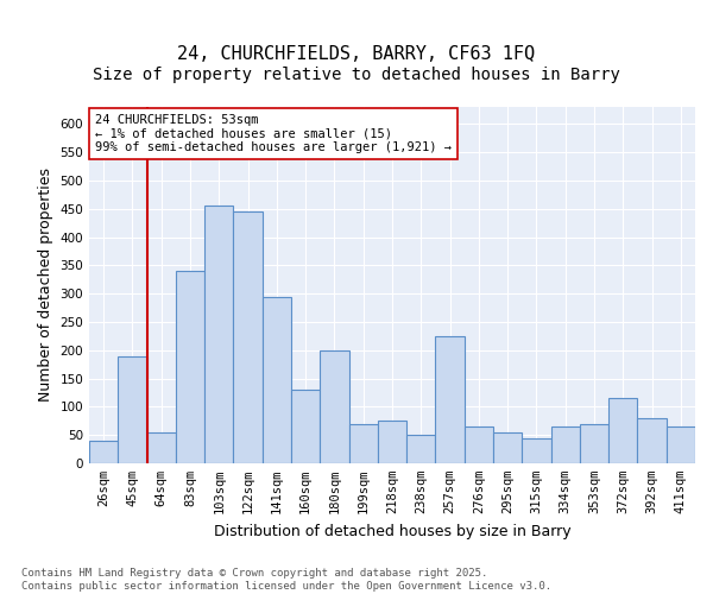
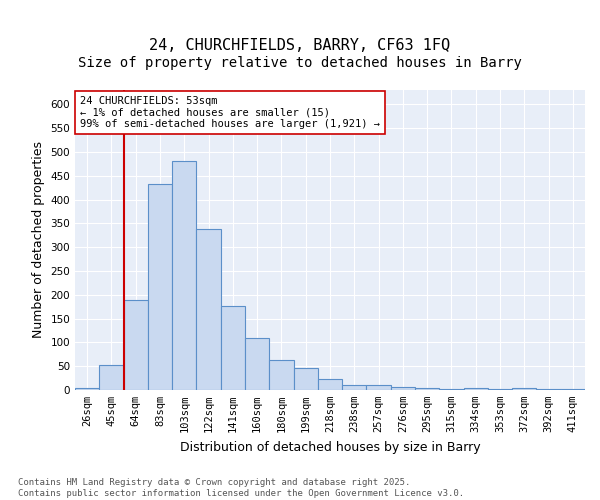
26sqm: 40 -> 5
45sqm: 190 -> 52
64sqm: 55 -> 190
83sqm: 340 -> 433
103sqm: 455 -> 480
122sqm: 445 -> 338
141sqm: 295 -> 177
160sqm: 130 -> 110
180sqm: 200 -> 62
199sqm: 70 -> 46
218sqm: 75 -> 23
238sqm: 50 -> 10
257sqm: 225 -> 10
276sqm: 65 -> 7
295sqm: 55 -> 5
315sqm: 45 -> 3
334sqm: 65 -> 4
353sqm: 70 -> 2
372sqm: 115 -> 4
392sqm: 80 -> 2
411sqm: 65 -> 3
